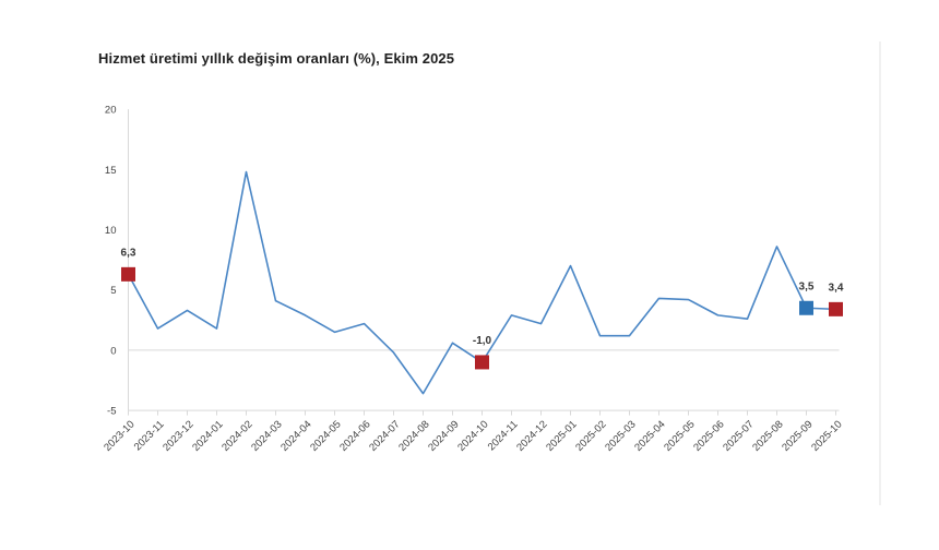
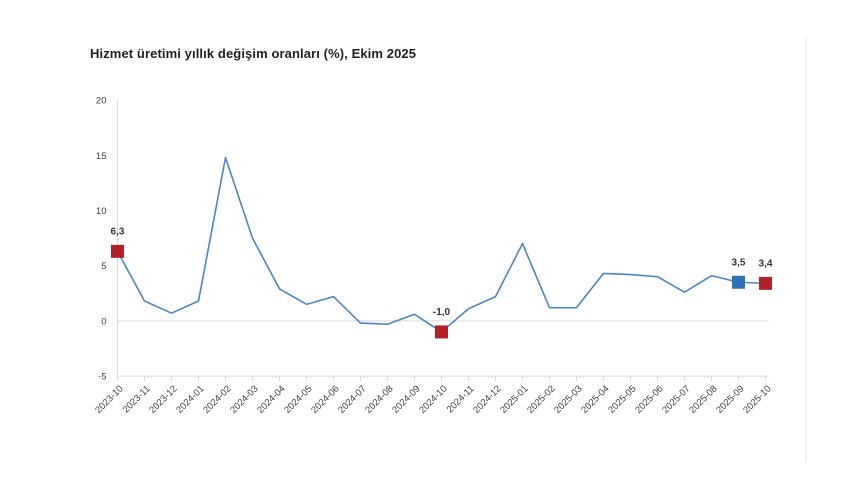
2023-12: 3.3 -> 0.7
2024-03: 4.1 -> 7.5
2024-08: -3.6 -> -0.3
2024-11: 2.9 -> 1.1
2025-06: 2.9 -> 4.0
2025-08: 8.6 -> 4.1
